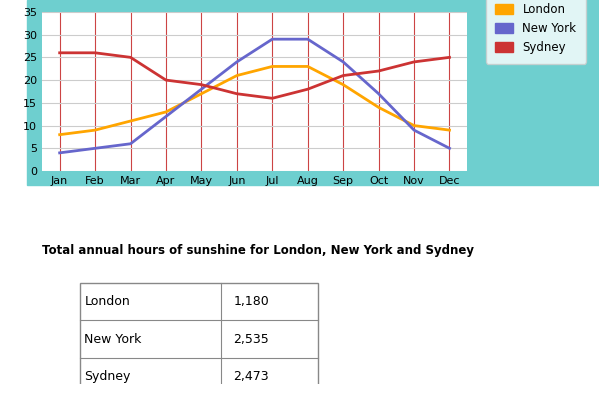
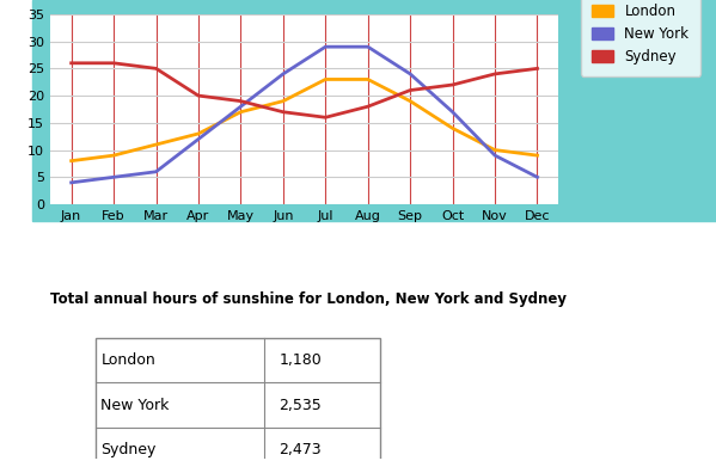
London/Jun: 21 -> 19
